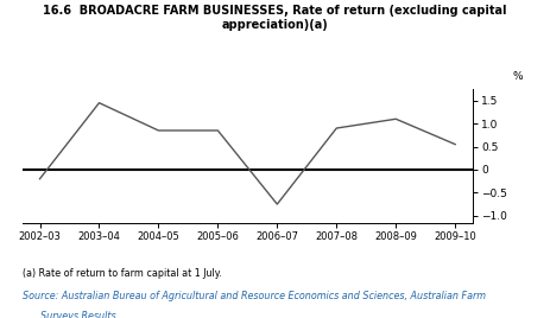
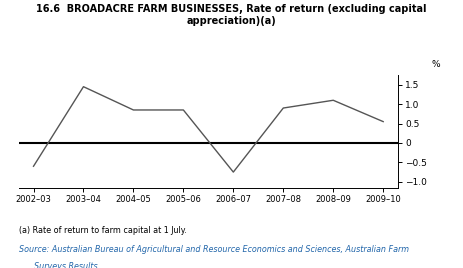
2002–03: -0.20 -> -0.60
